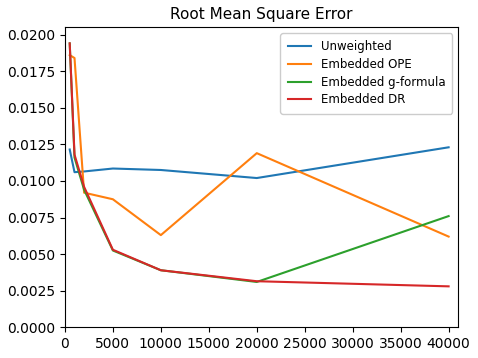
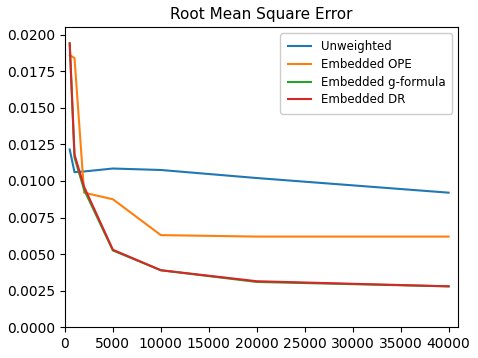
Embedded OPE/20000: 0.0119 -> 0.0062
Unweighted/40000: 0.0123 -> 0.0092
Embedded g-formula/40000: 0.0076 -> 0.0028
